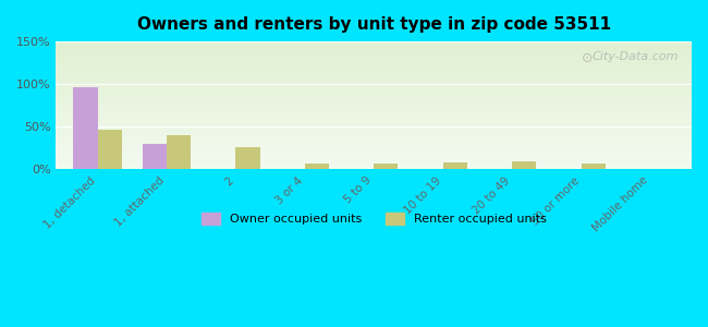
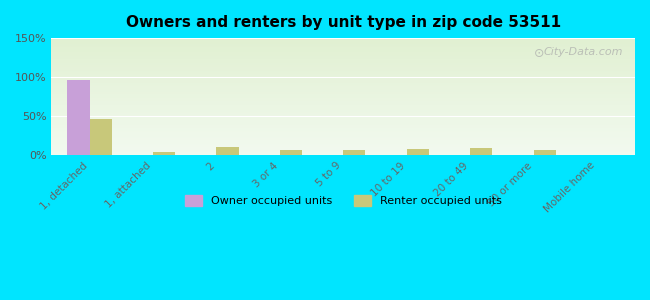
Owner occupied units/1, attached: 30% -> 1%
Renter occupied units/1, attached: 40% -> 4%
Renter occupied units/2: 26% -> 11%
